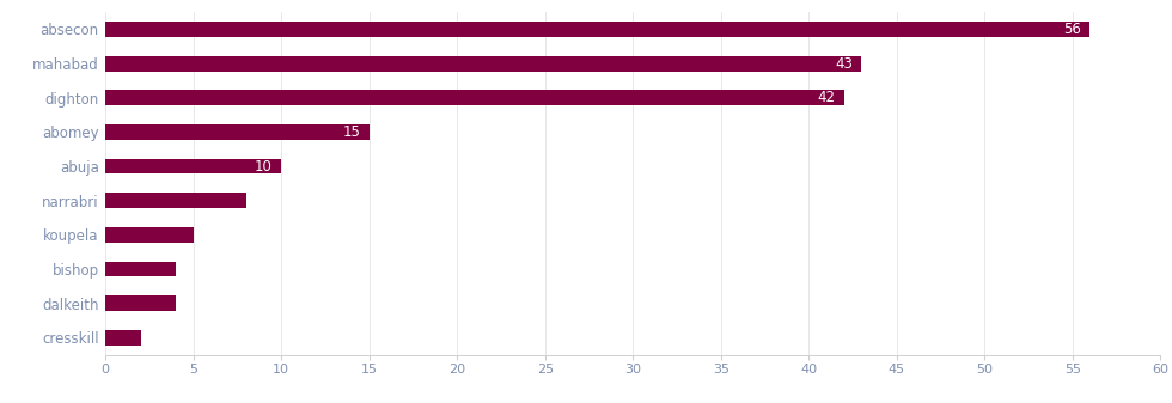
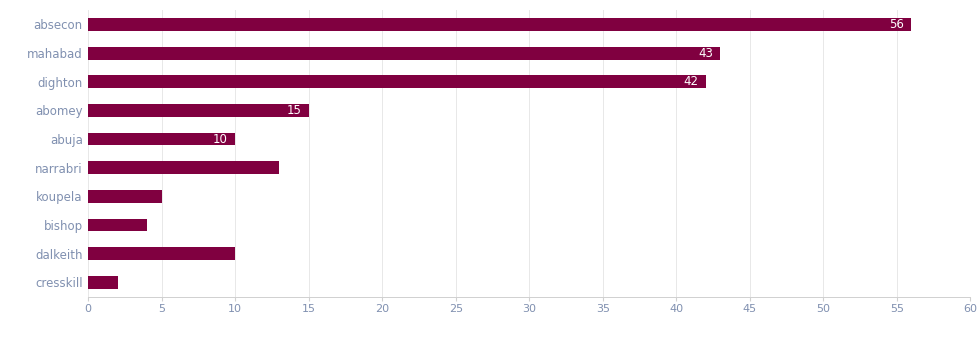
narrabri: 8 -> 13
dalkeith: 4 -> 10
